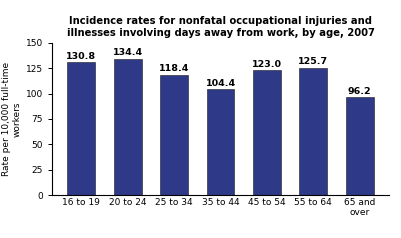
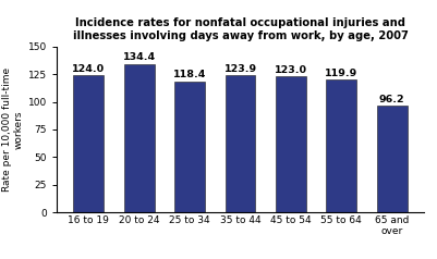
16 to 19: 130.8 -> 124.0
35 to 44: 104.4 -> 123.9
55 to 64: 125.7 -> 119.9
